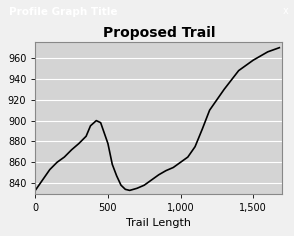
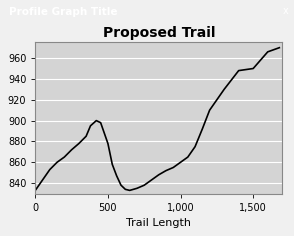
1,500: 958 -> 950
